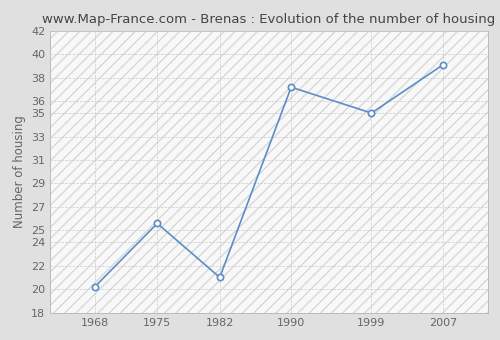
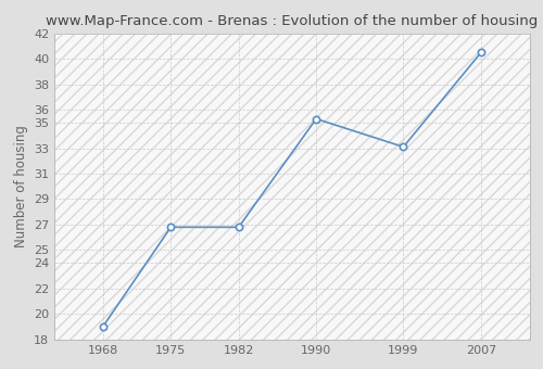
1968: 20.2 -> 19.0
1975: 25.6 -> 26.8
1982: 21.0 -> 26.8
1990: 37.2 -> 35.3
1999: 35.0 -> 33.1
2007: 39.1 -> 40.5
